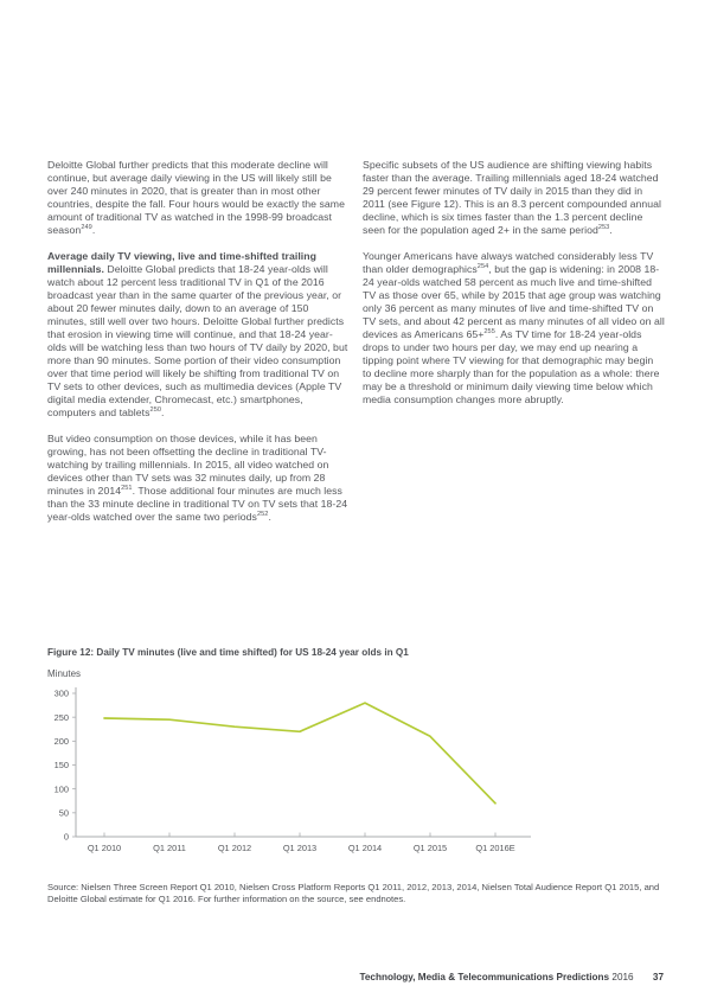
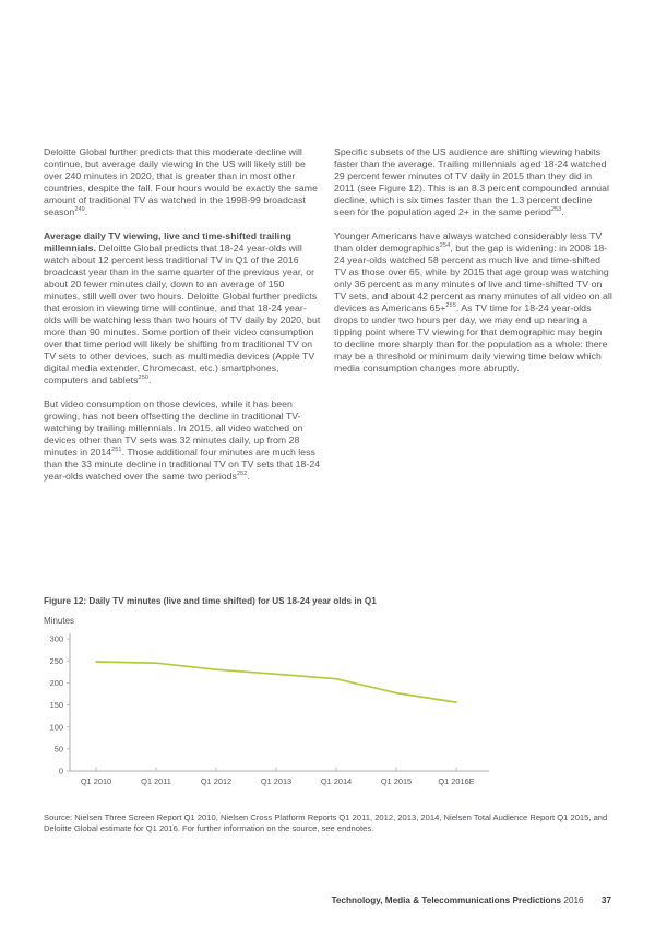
Q1 2014: 280 -> 210
Q1 2015: 210 -> 180
Q1 2016E: 70 -> 160
